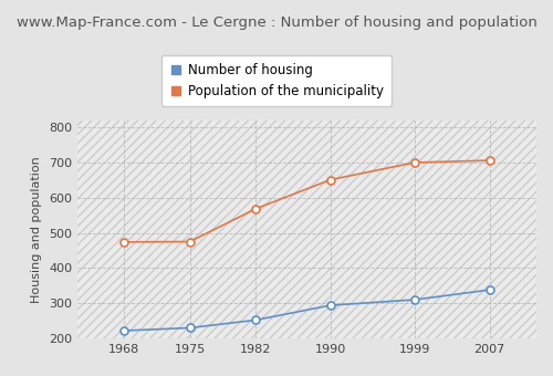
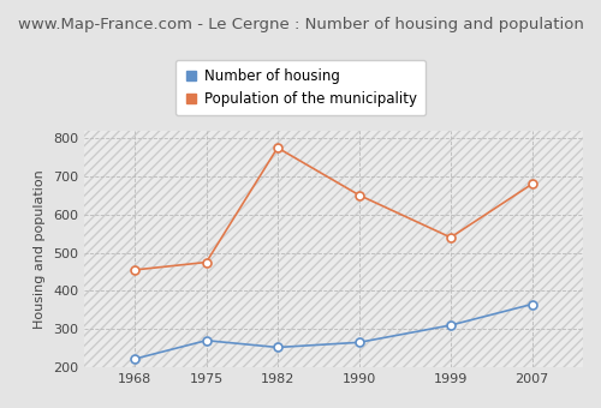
Population of the municipality/1968: 474 -> 455
Number of housing/1975: 230 -> 270
Population of the municipality/1982: 568 -> 775
Number of housing/1990: 294 -> 265
Population of the municipality/1999: 700 -> 540
Number of housing/2007: 338 -> 365
Population of the municipality/2007: 706 -> 680
